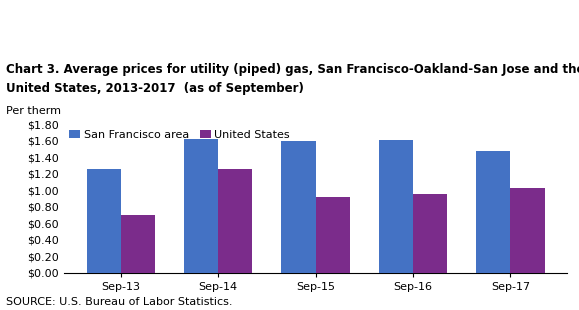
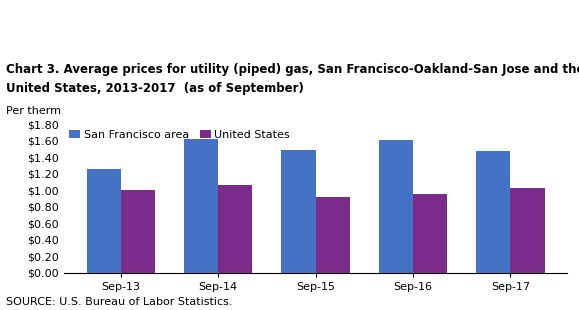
United States/Sep-13: $0.70 -> $1.00
United States/Sep-14: $1.26 -> $1.06
San Francisco area/Sep-15: $1.60 -> $1.49
